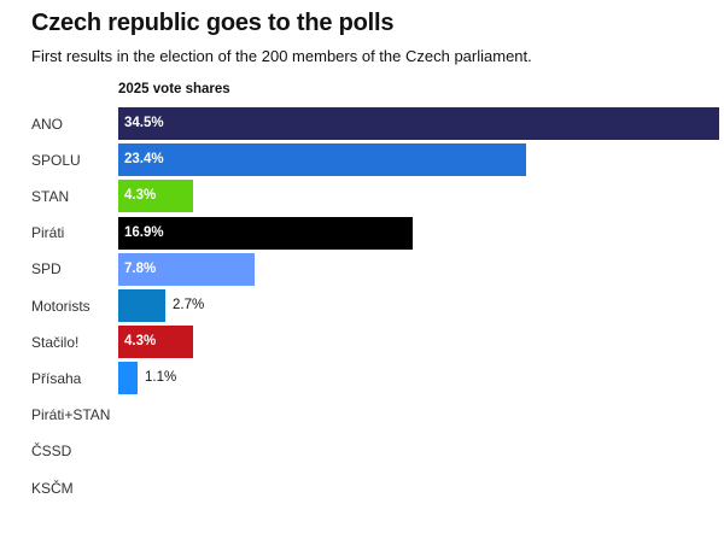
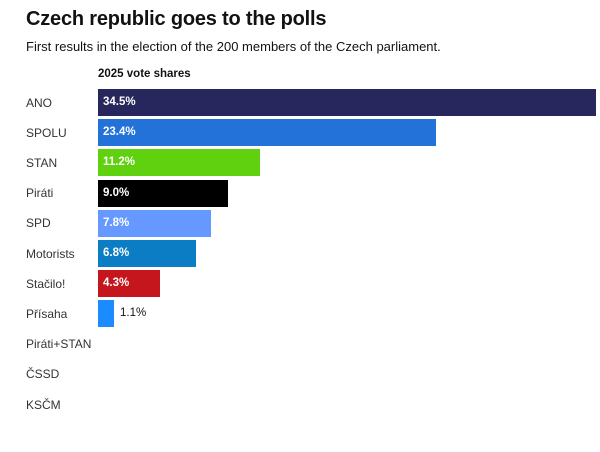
STAN: 4.3% -> 11.2%
Piráti: 16.9% -> 9.0%
Motorists: 2.7% -> 6.8%
